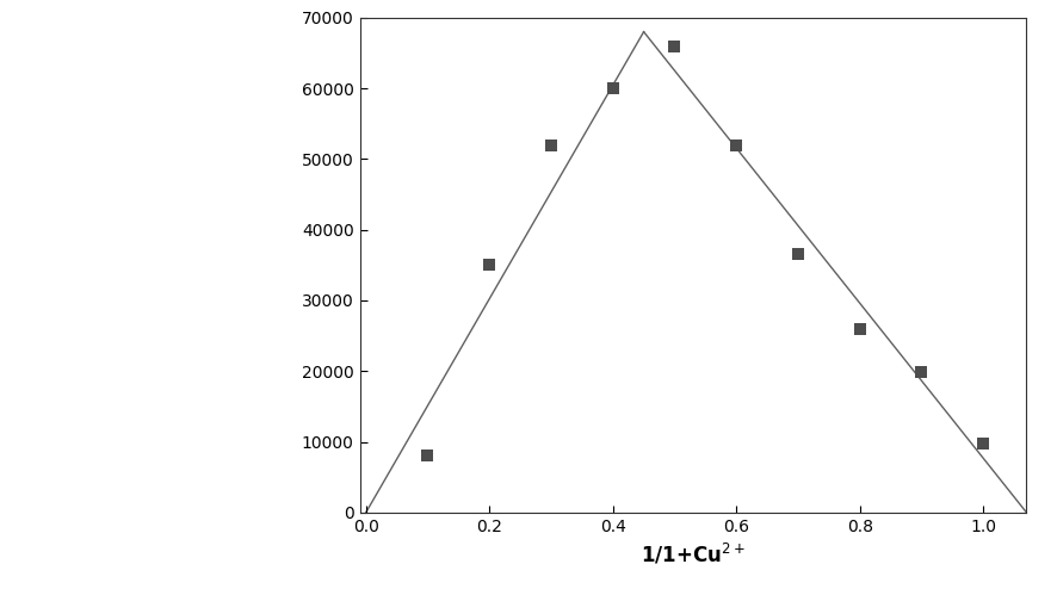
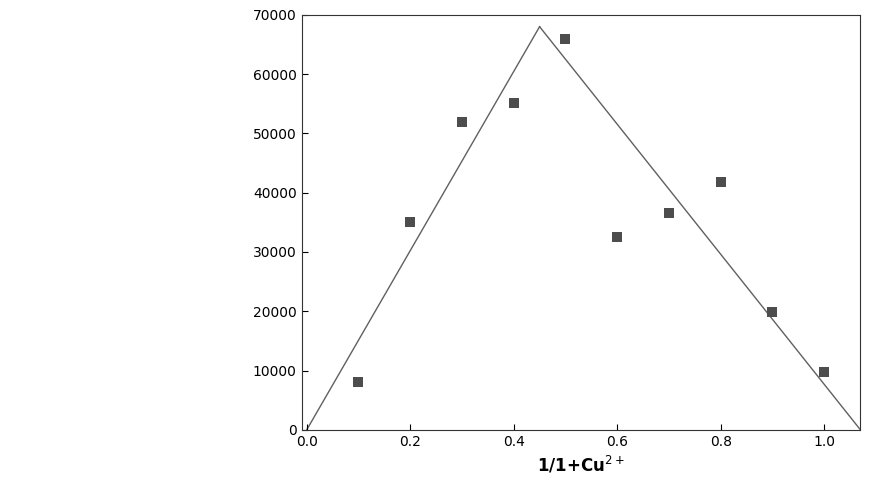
0.4: 60000 -> 55200
0.6: 52000 -> 32600
0.8: 26000 -> 41800
